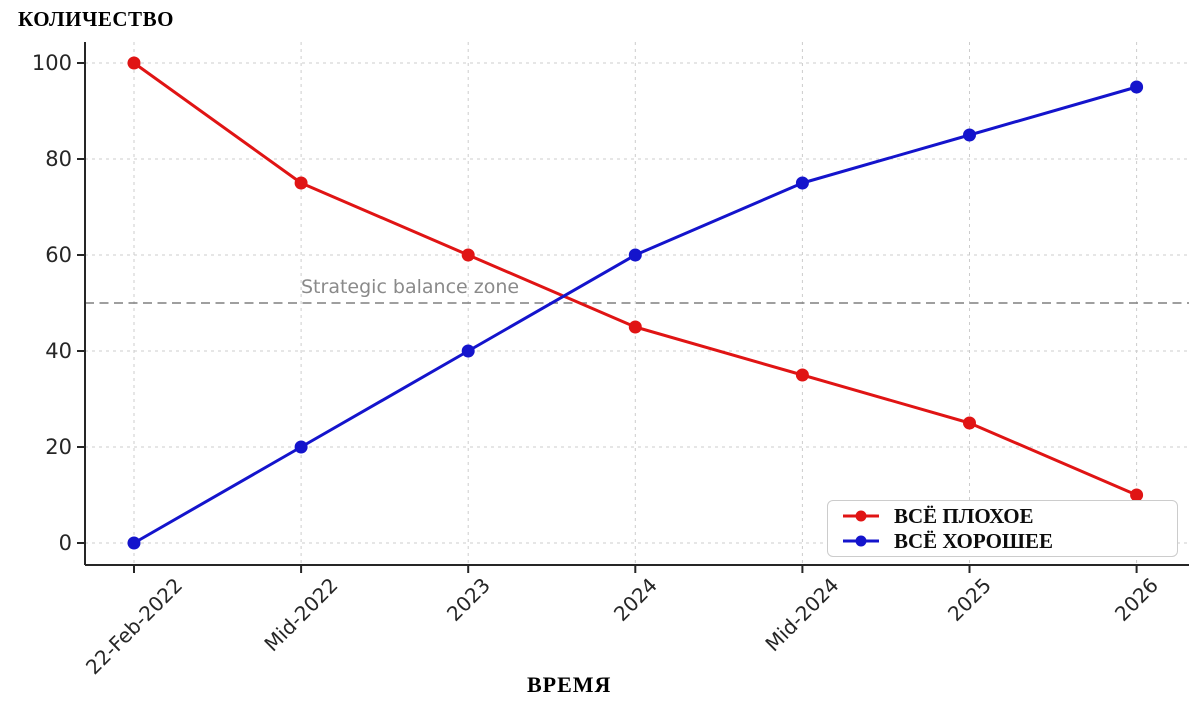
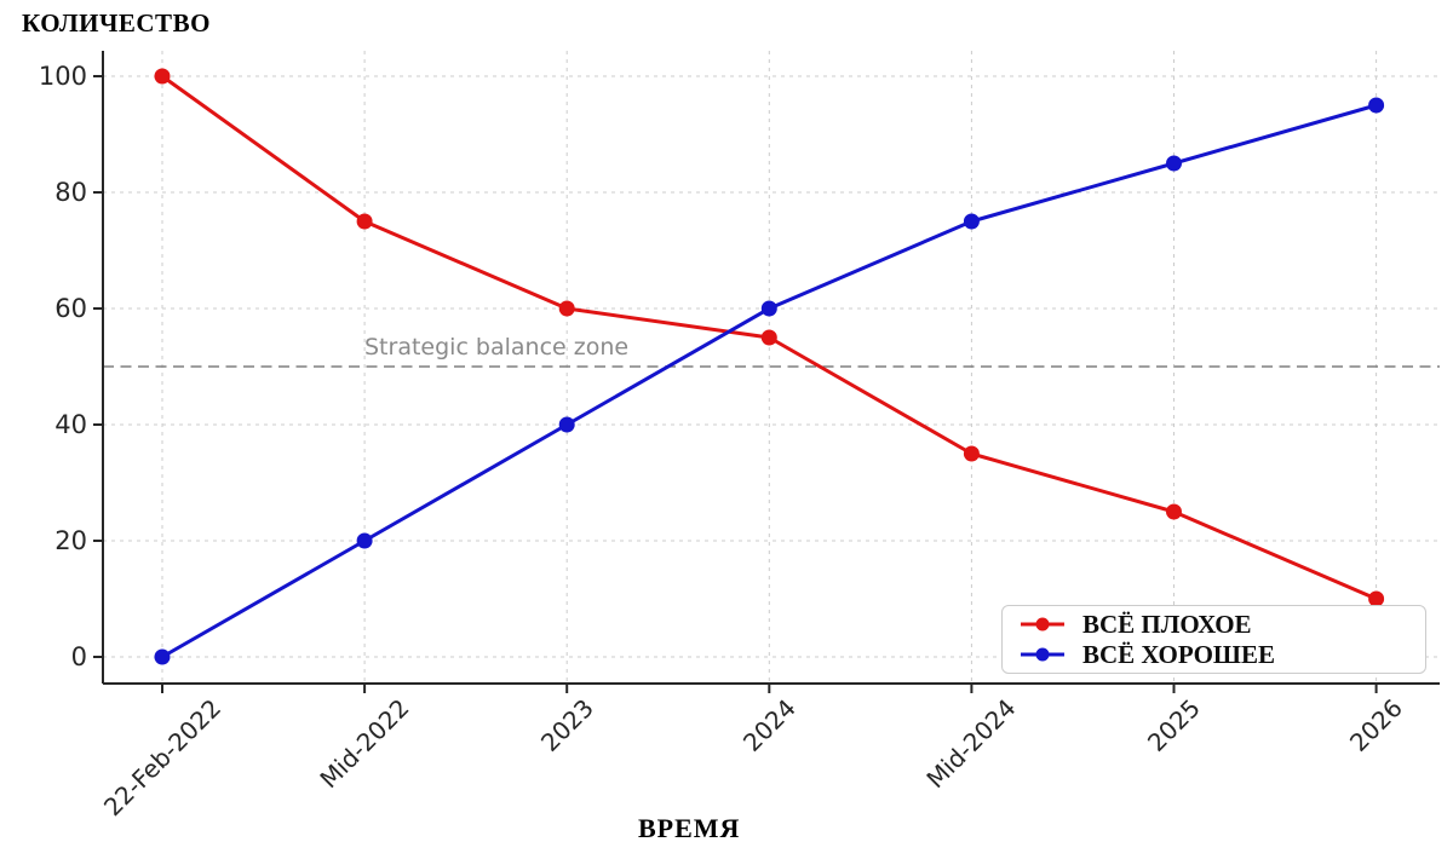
ВСЁ ПЛОХОЕ/2024: 45 -> 55
